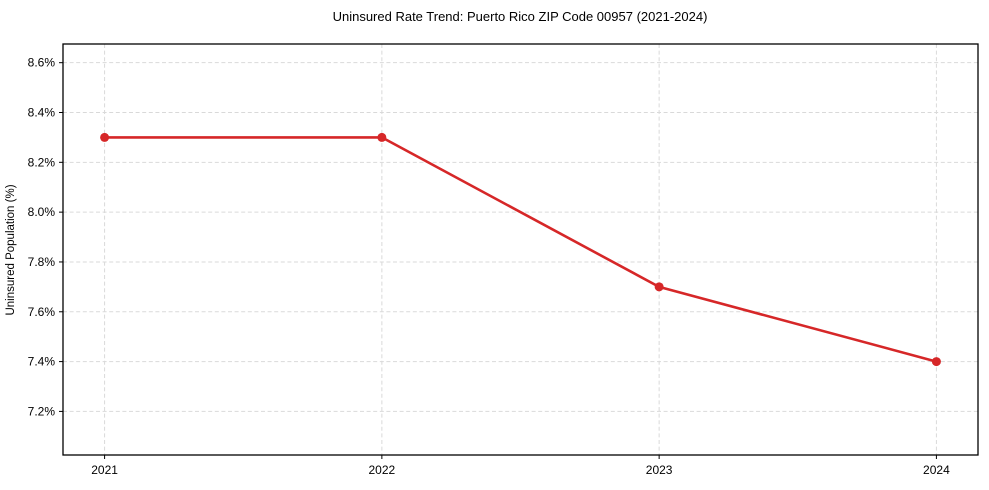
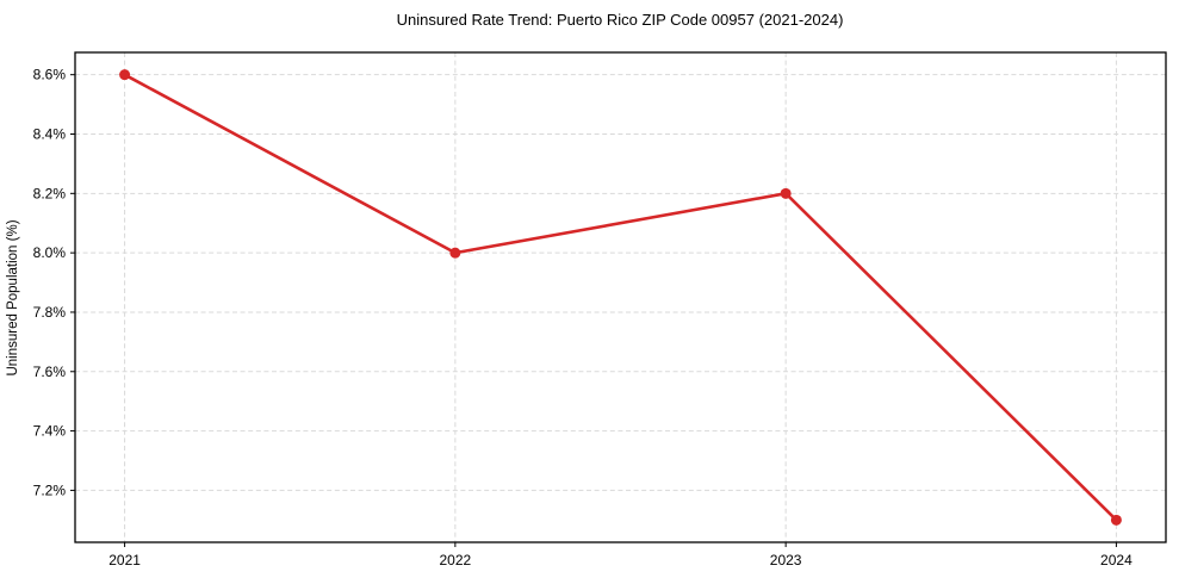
2021: 8.3% -> 8.6%
2022: 8.3% -> 8.0%
2023: 7.7% -> 8.2%
2024: 7.4% -> 7.1%
